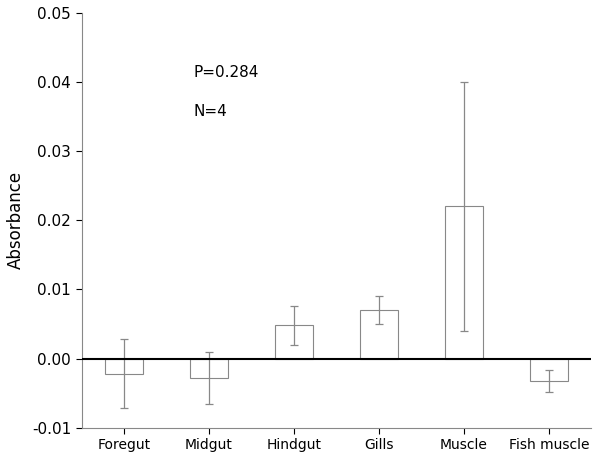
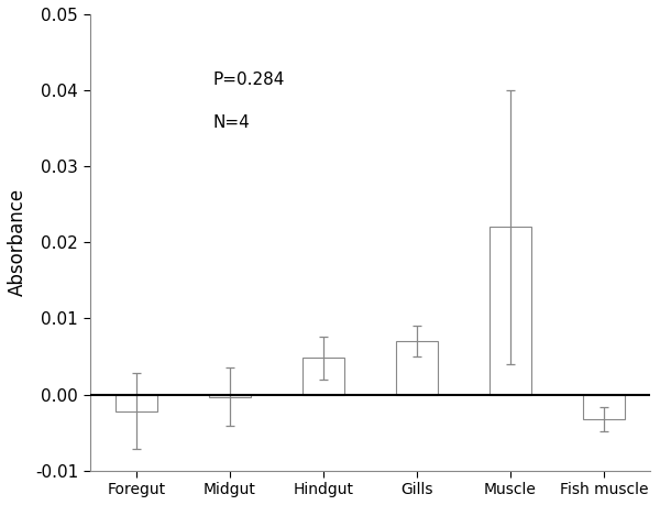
Midgut: -0.0028 -> -0.0003
